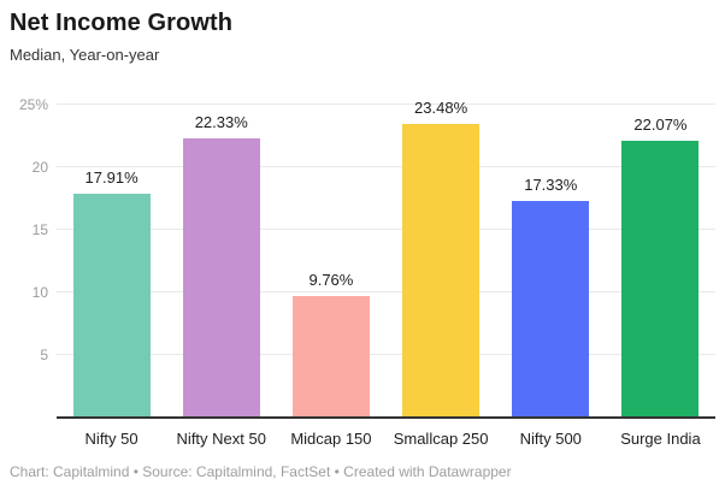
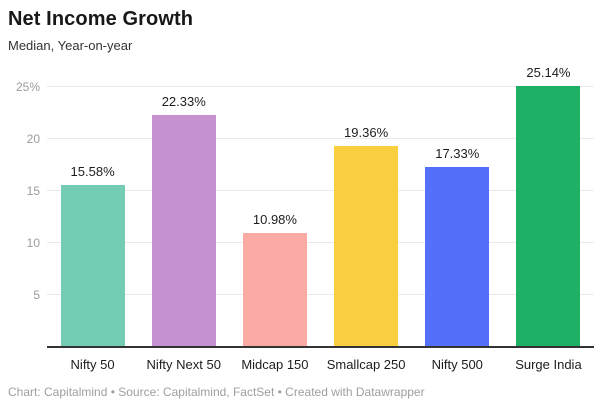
Nifty 50: 17.91% -> 15.58%
Midcap 150: 9.76% -> 10.98%
Smallcap 250: 23.48% -> 19.36%
Surge India: 22.07% -> 25.14%
